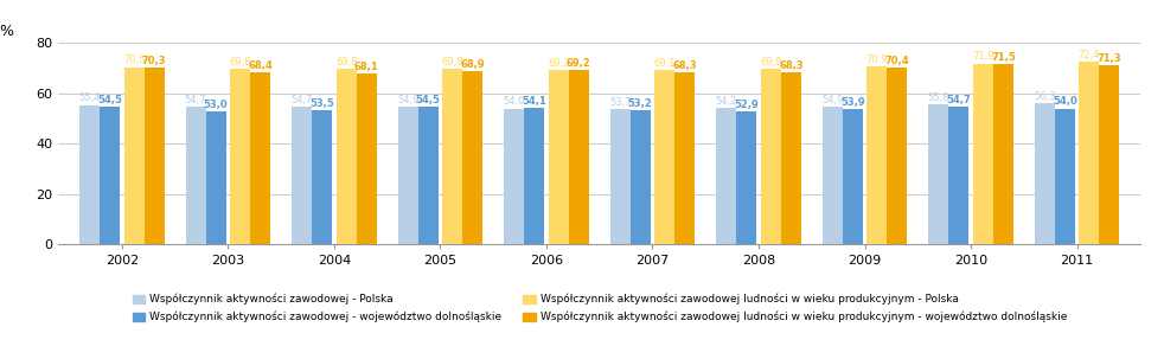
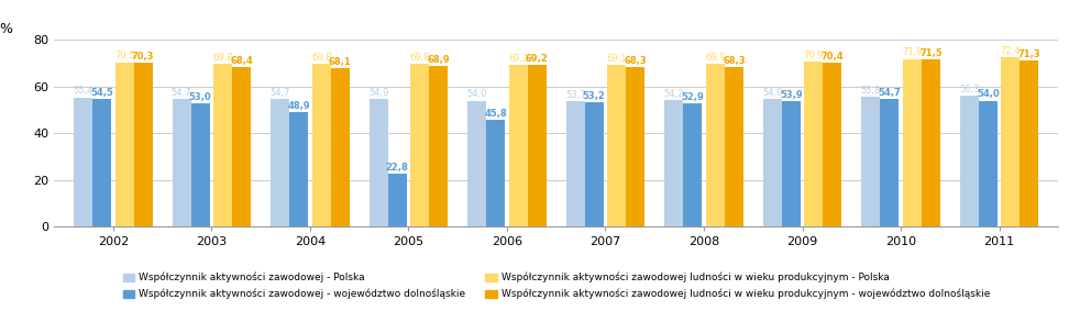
Współczynnik aktywności zawodowej - województwo dolnośląskie/2004: 53,5 -> 48,9
Współczynnik aktywności zawodowej - województwo dolnośląskie/2005: 54,5 -> 22,8
Współczynnik aktywności zawodowej - województwo dolnośląskie/2006: 54,1 -> 45,8
